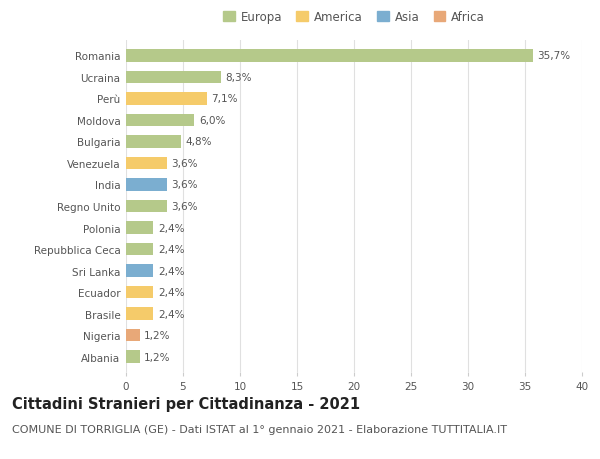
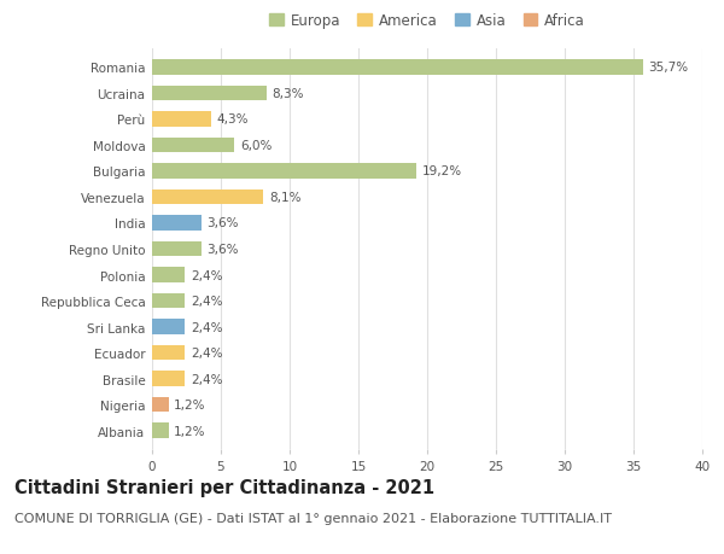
Perù: 7,1% -> 4,3%
Bulgaria: 4,8% -> 19,2%
Venezuela: 3,6% -> 8,1%
